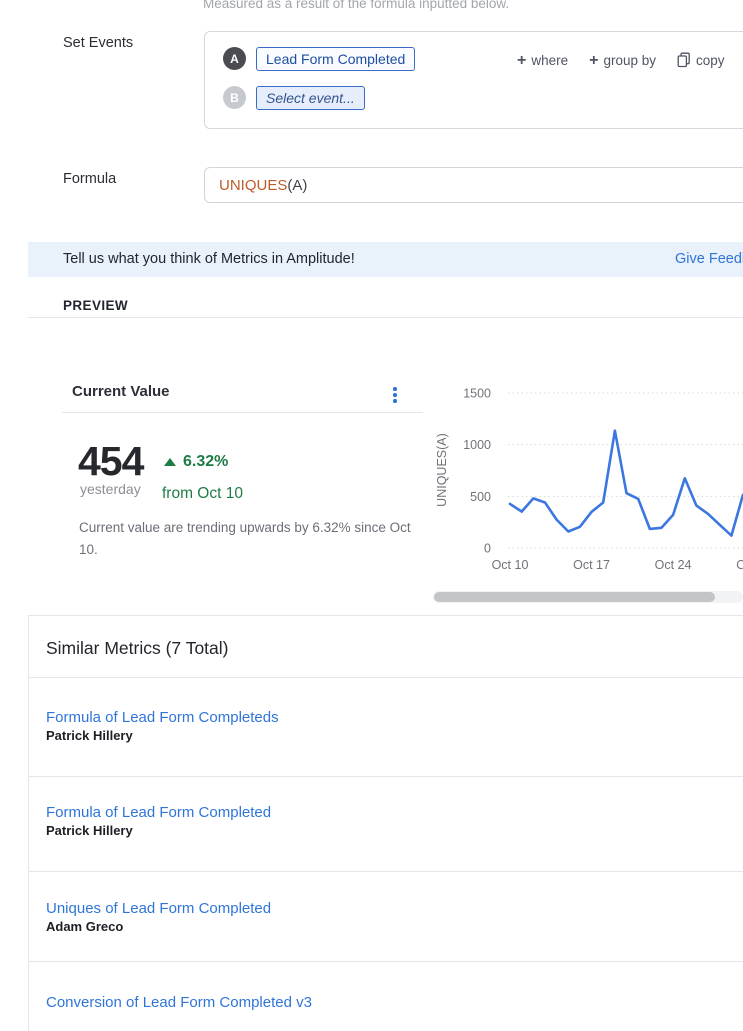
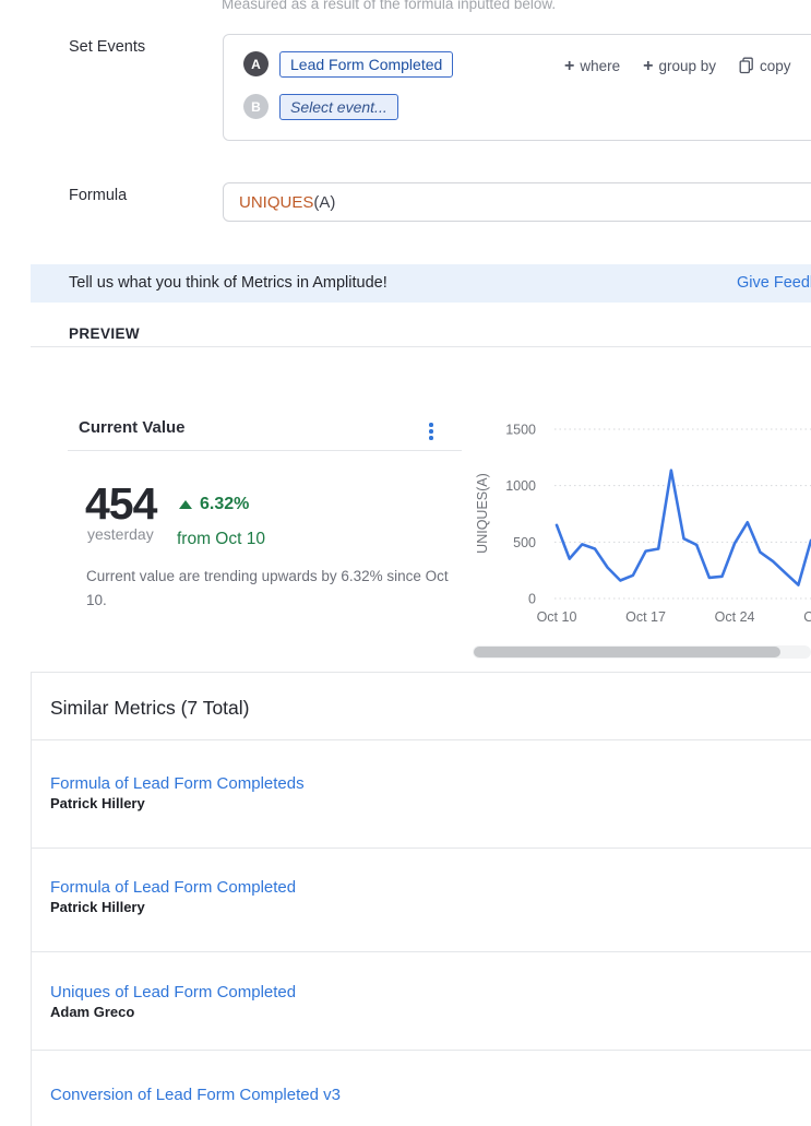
Oct 10: 430 -> 650
Oct 17: 350 -> 420
Oct 24: 320 -> 490
